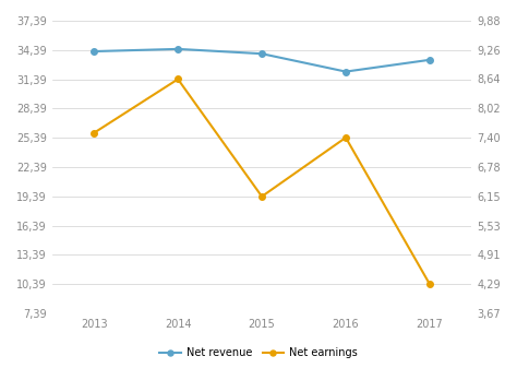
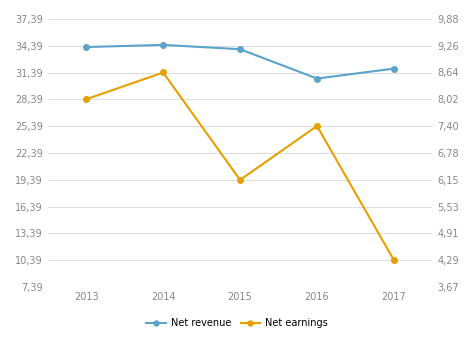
Net earnings/2013: 7,50 -> 8,02
Net revenue/2016: 8,80 -> 8,50
Net revenue/2017: 9,05 -> 8,73
